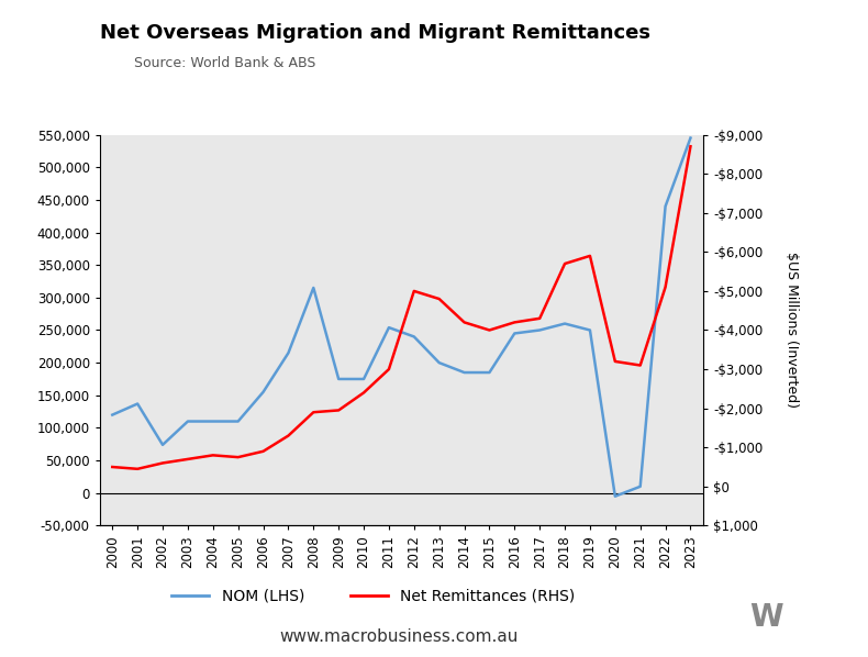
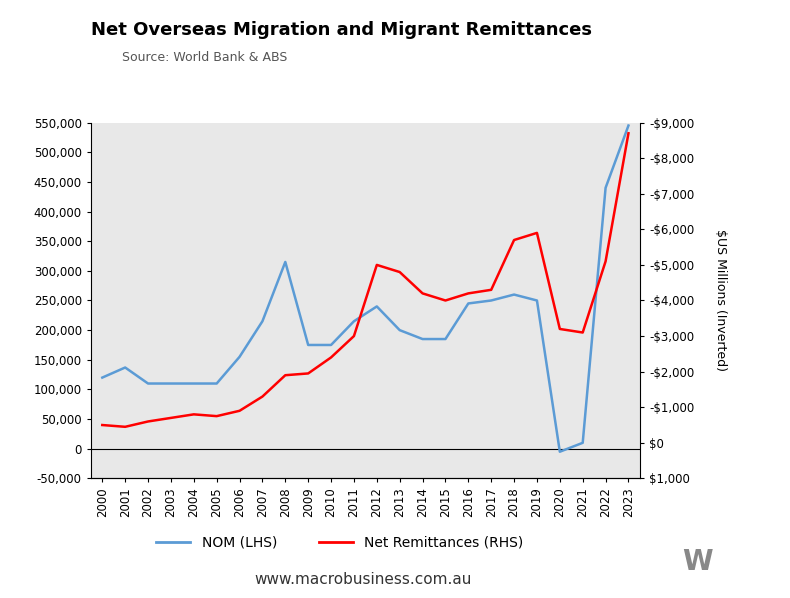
NOM (LHS)/2002: 74,000 -> 110,000
NOM (LHS)/2011: 254,000 -> 215,000
